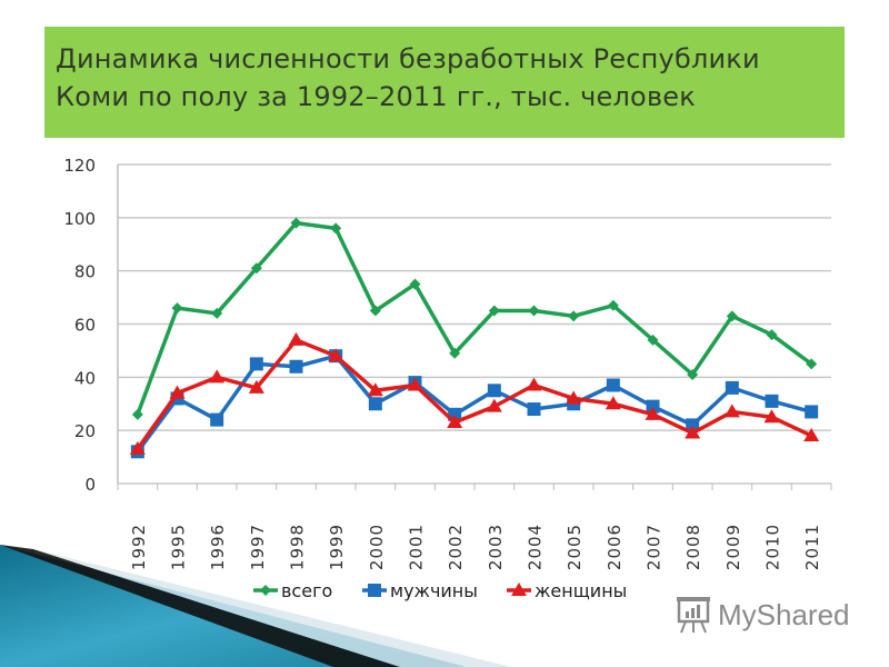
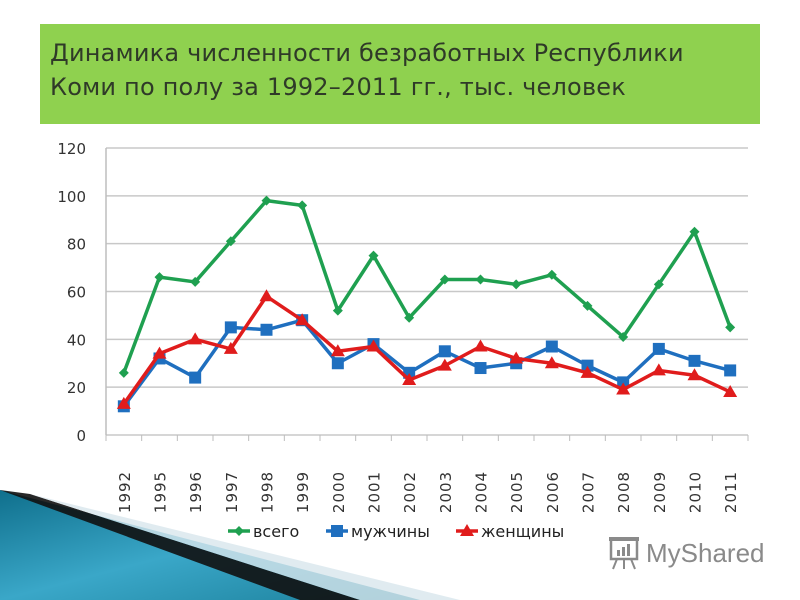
женщины/1998: 54 -> 58
всего/2000: 65 -> 52
всего/2010: 56 -> 85
